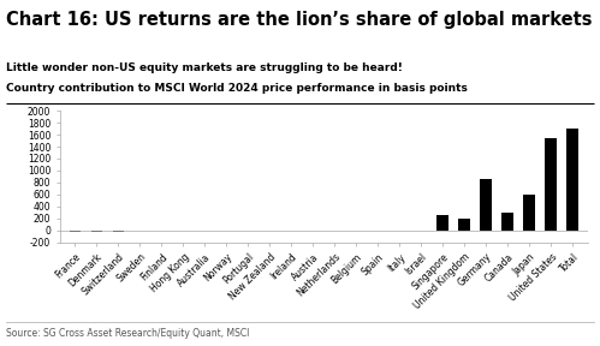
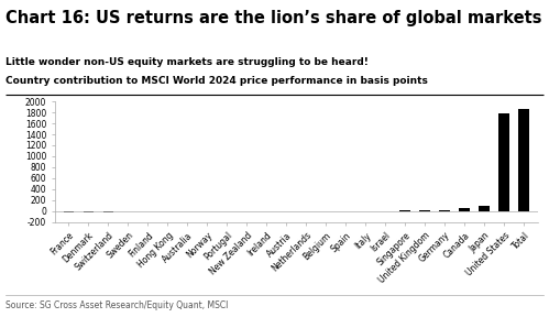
Singapore: 250 -> 0
United Kingdom: 200 -> 20
Germany: 850 -> 20
Canada: 300 -> 60
Japan: 600 -> 100
United States: 1550 -> 1780
Total: 1700 -> 1870
